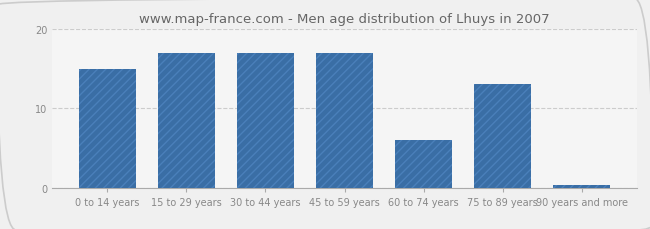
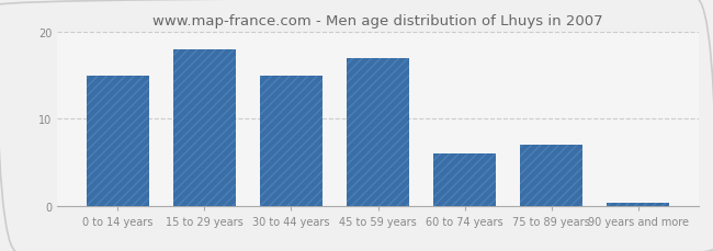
15 to 29 years: 17.0 -> 18.0
30 to 44 years: 17.0 -> 15.0
75 to 89 years: 13.0 -> 7.0
